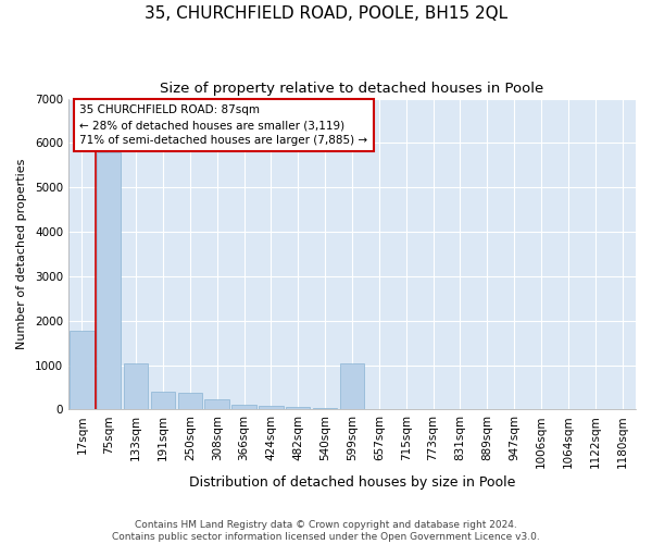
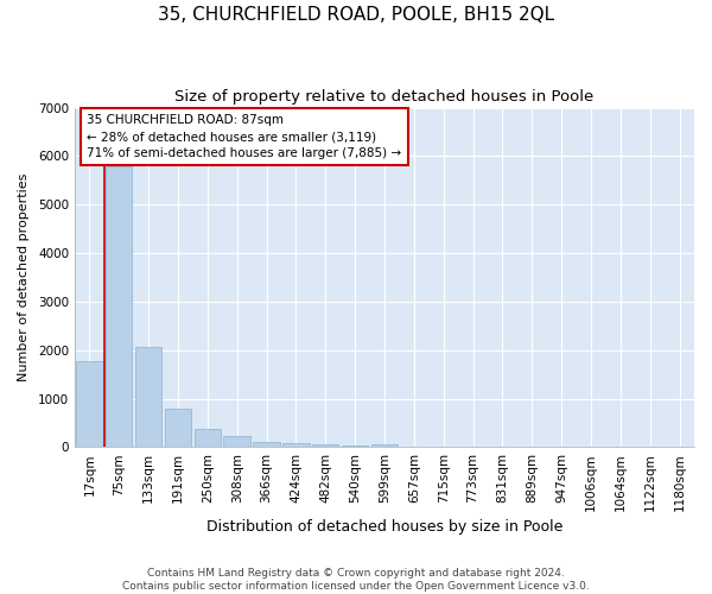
133sqm: 1050 -> 2070
191sqm: 400 -> 800
599sqm: 1050 -> 60
